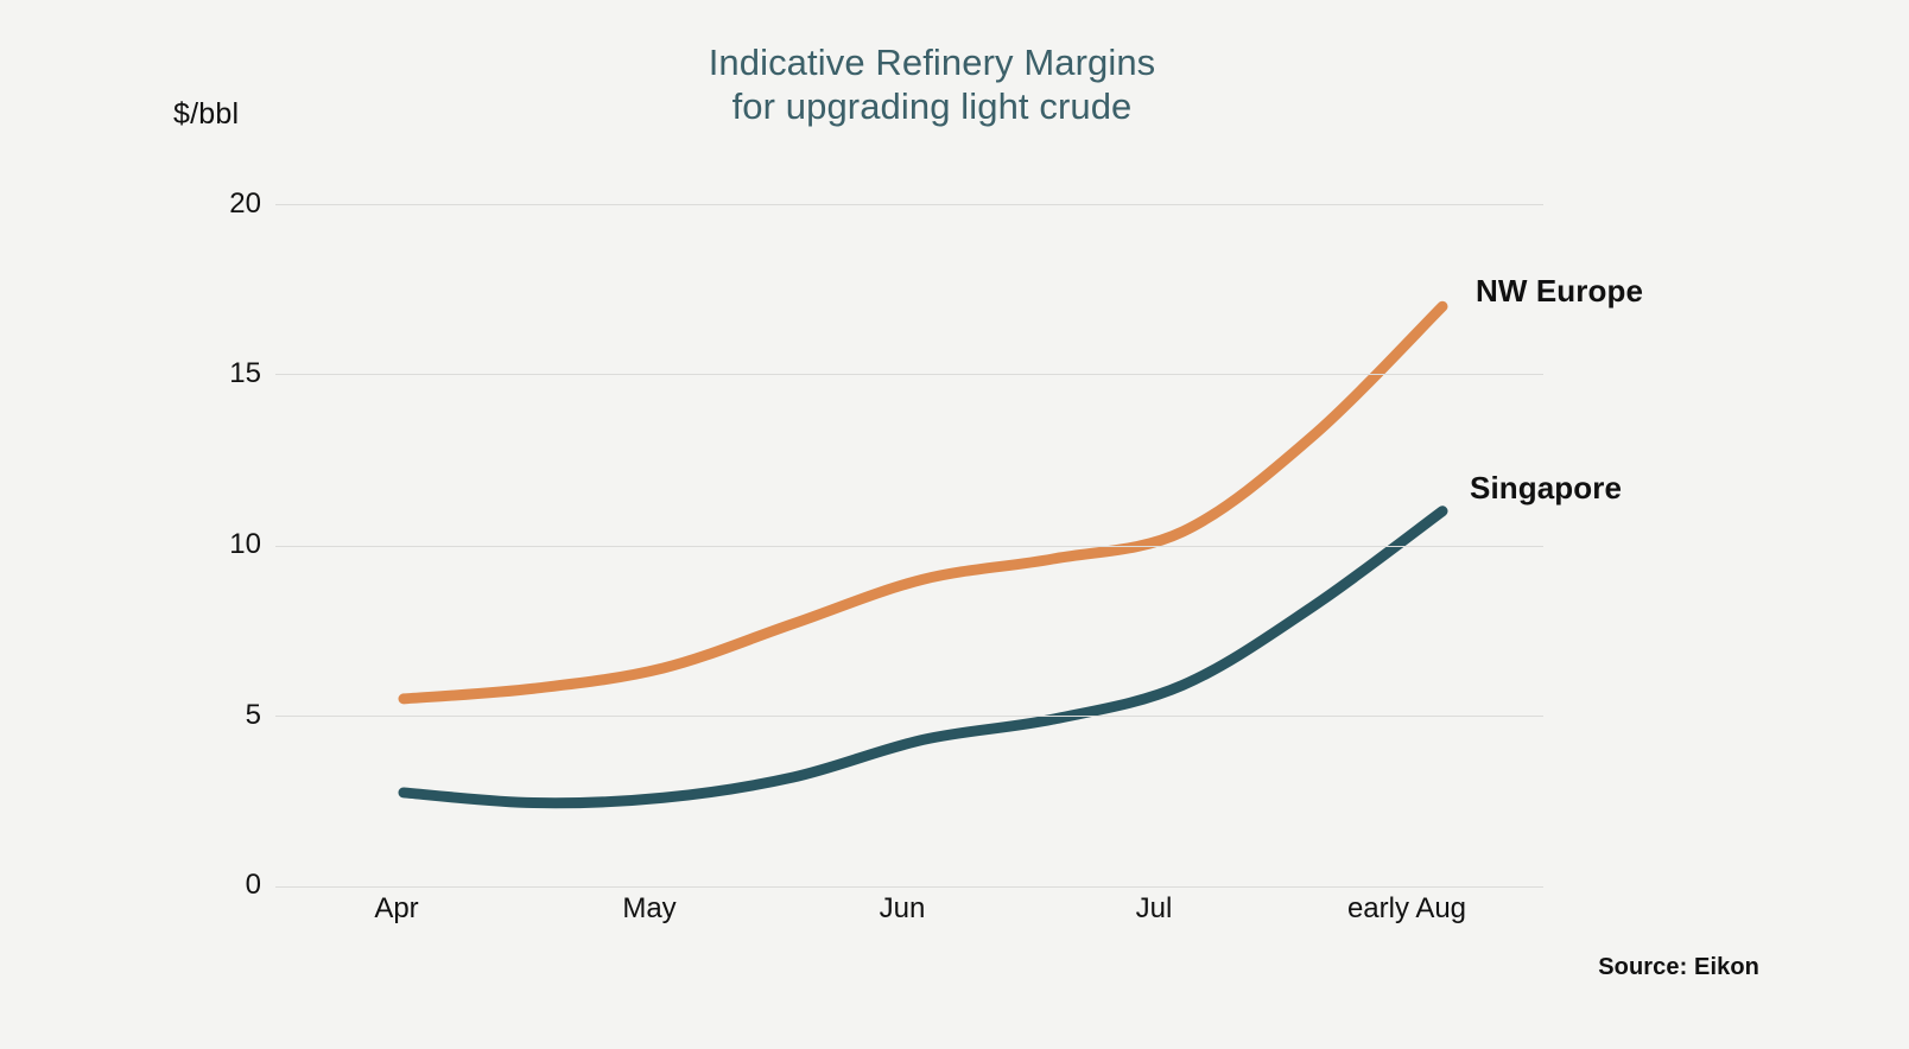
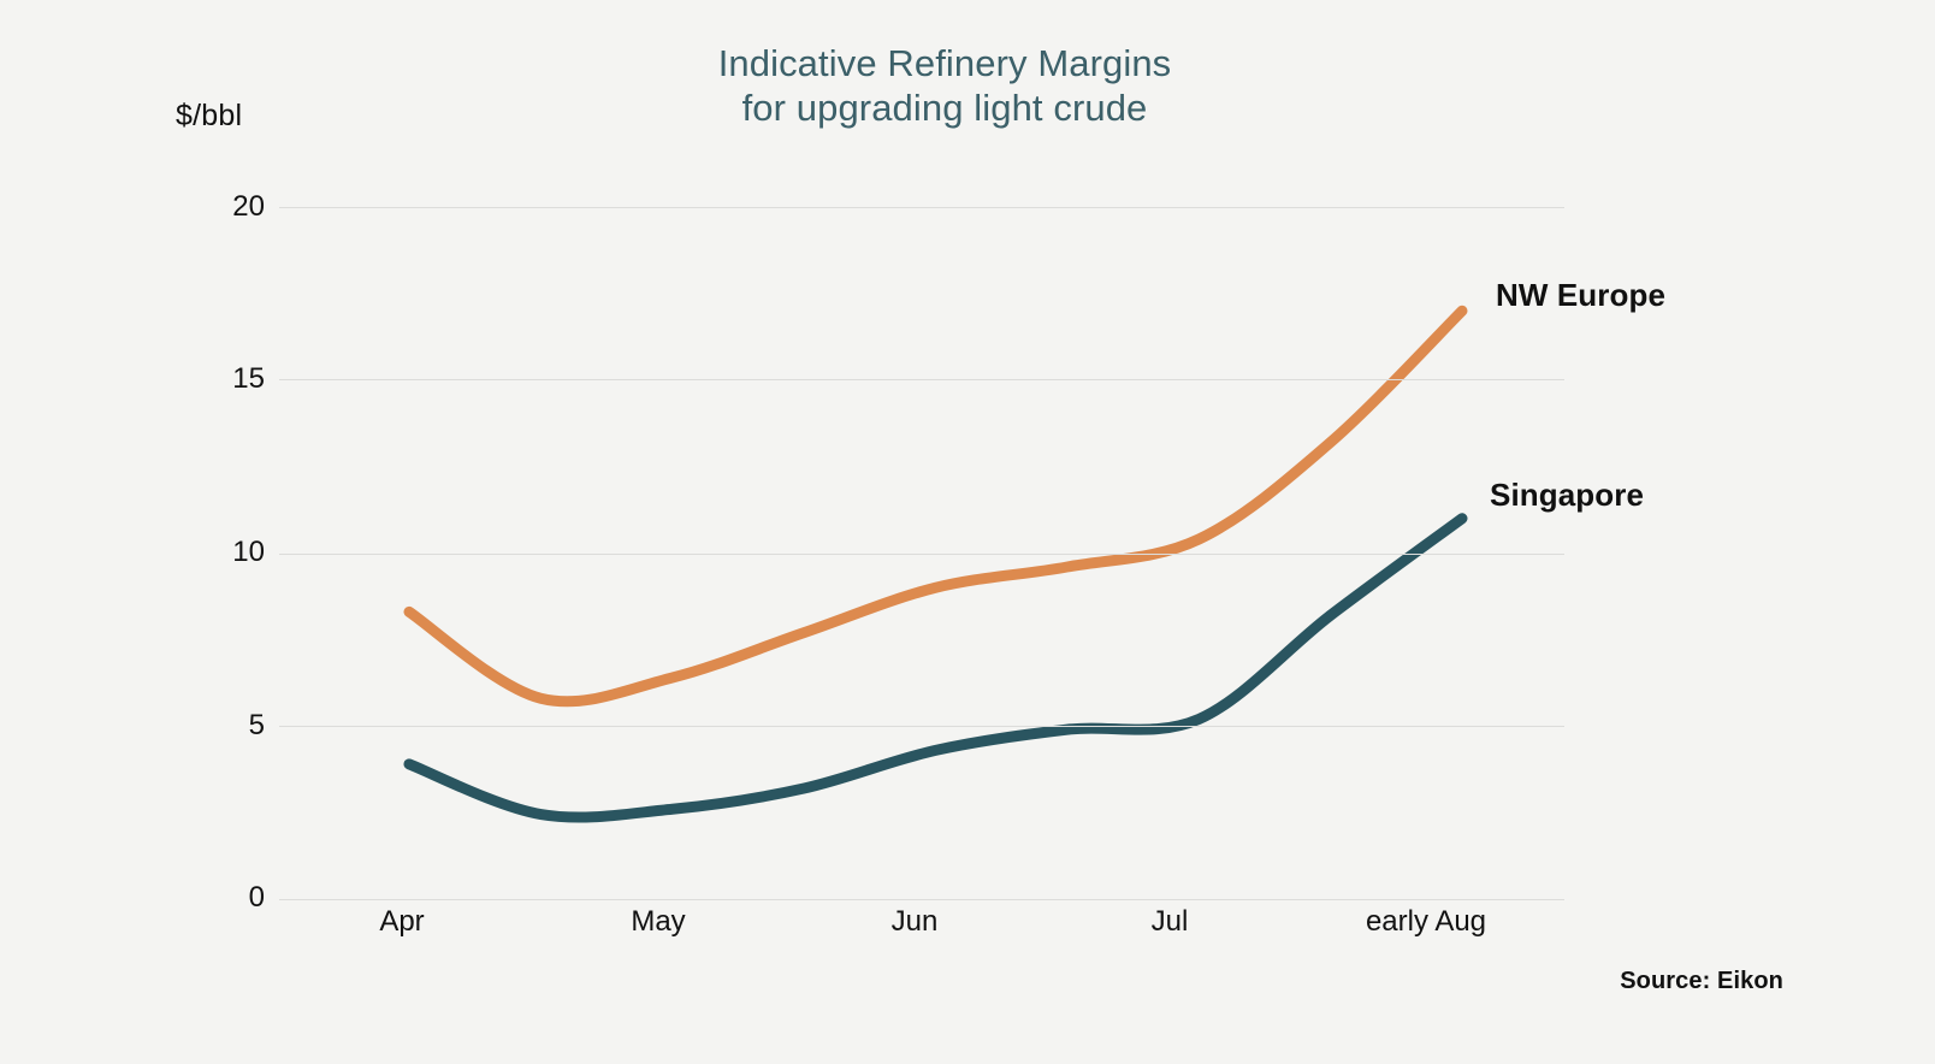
NW Europe/Apr: 5.5 -> 8.3
Singapore/Apr: 2.8 -> 3.9
Singapore/Jul: 5.9 -> 5.2
